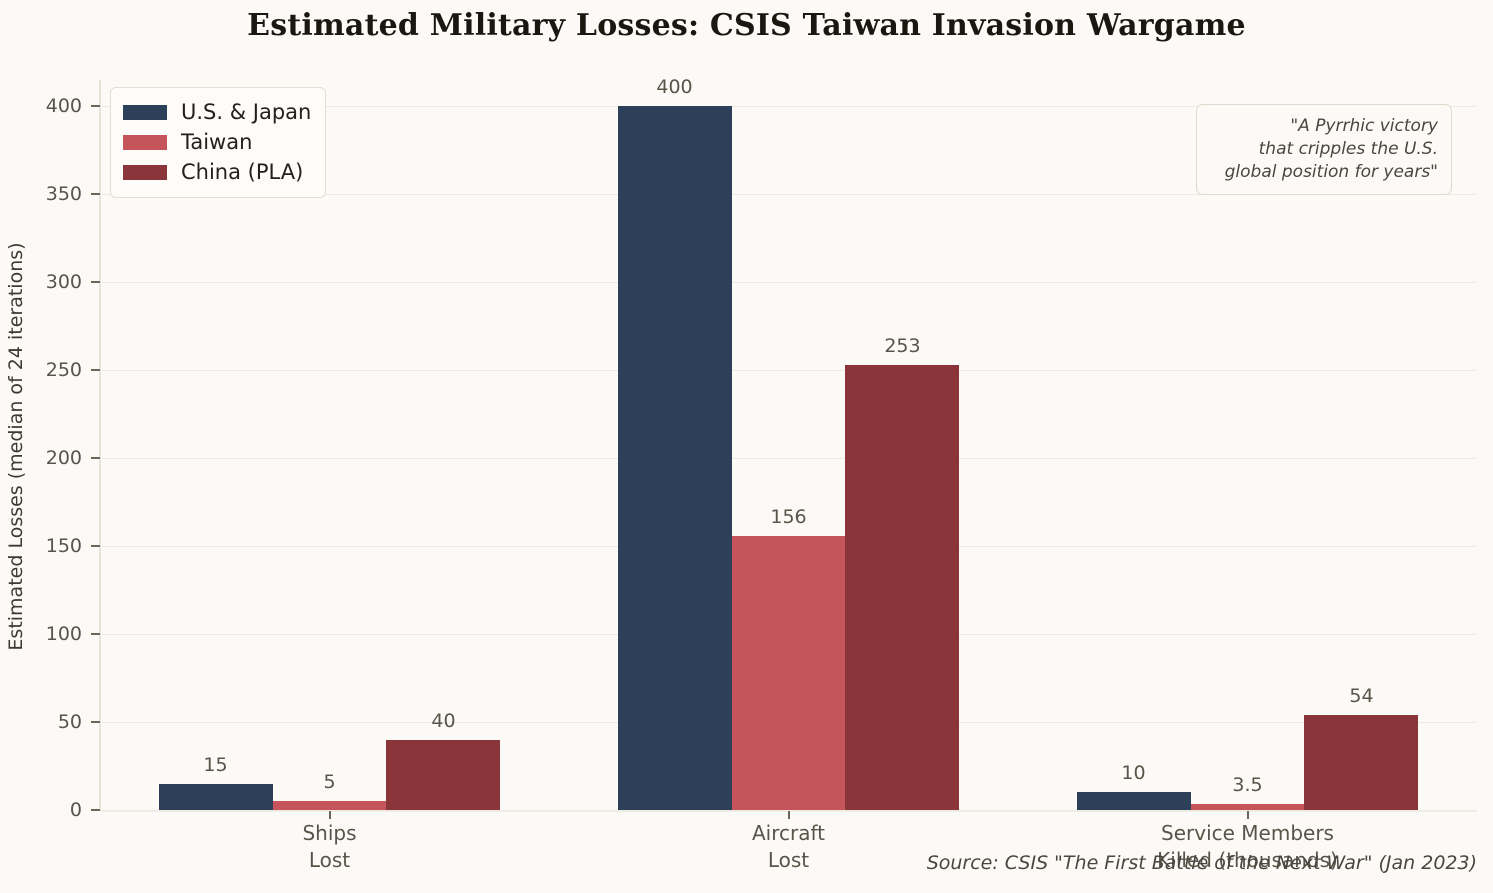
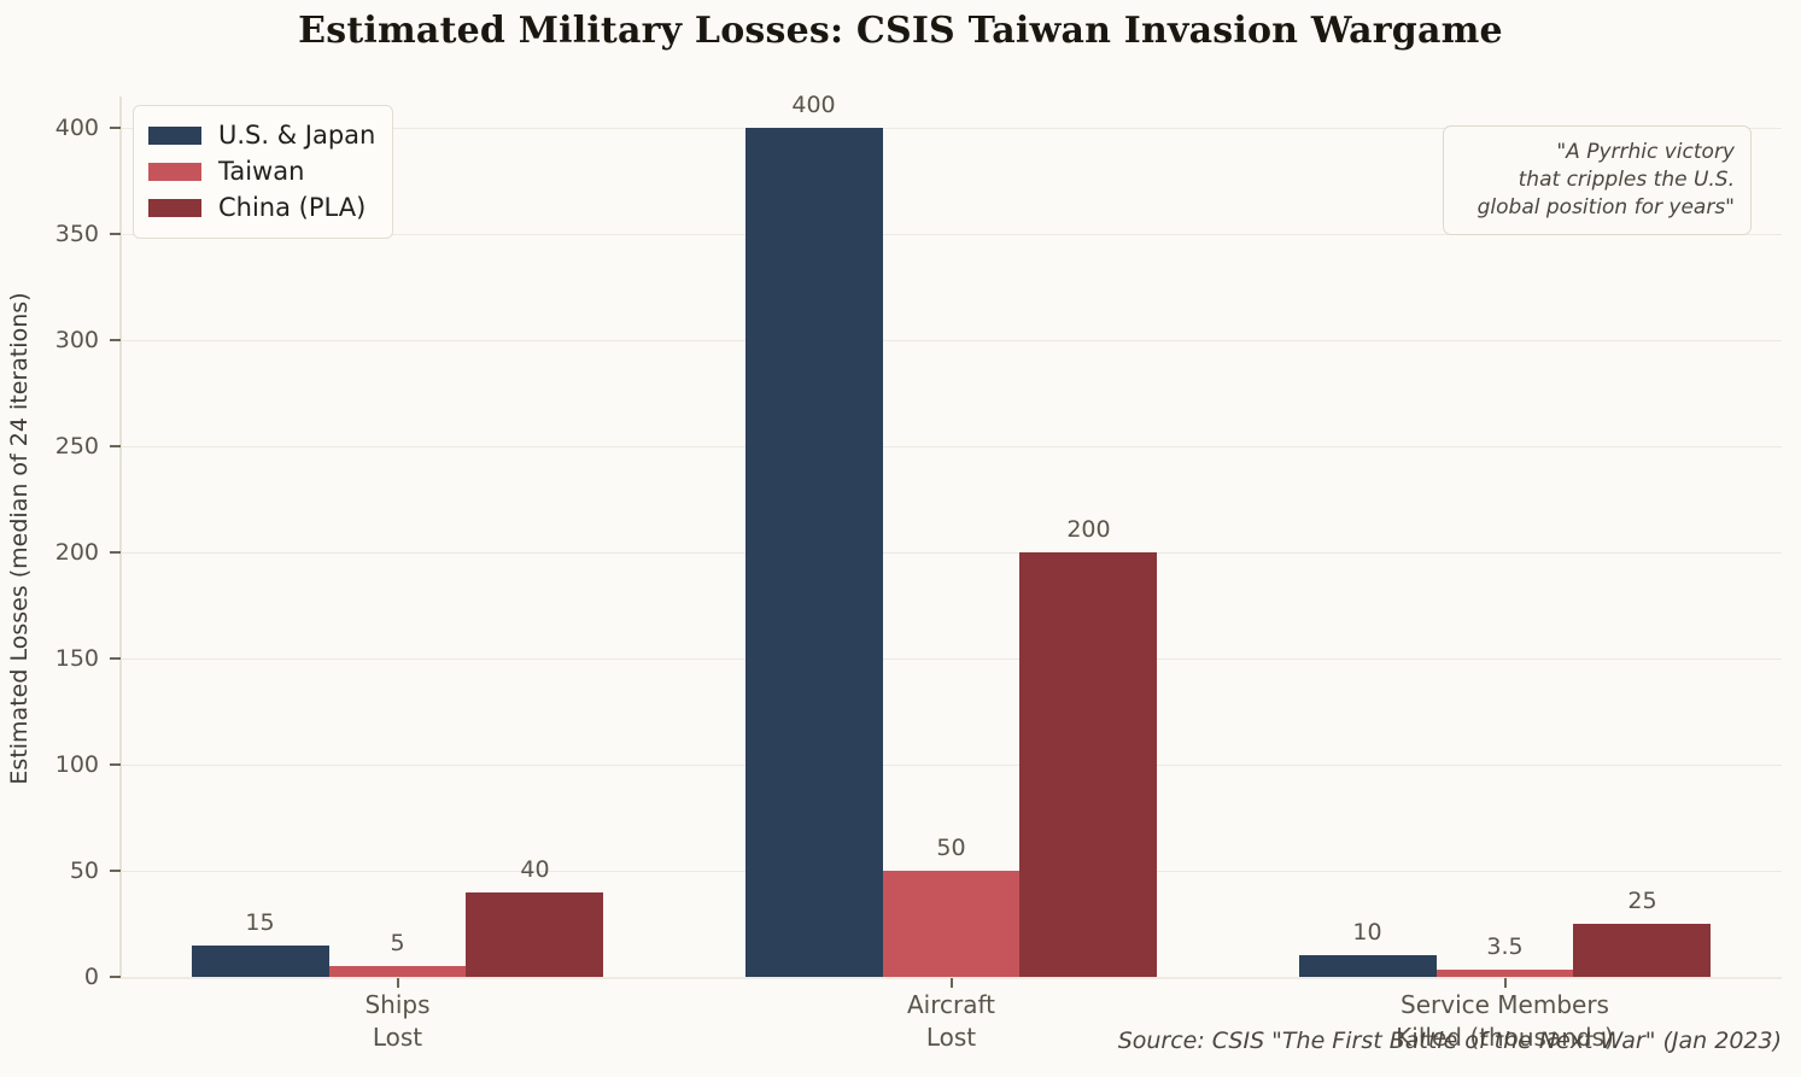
Taiwan/Aircraft Lost: 156 -> 50
China (PLA)/Aircraft Lost: 253 -> 200
China (PLA)/Service Members Killed (thousands): 54 -> 25
